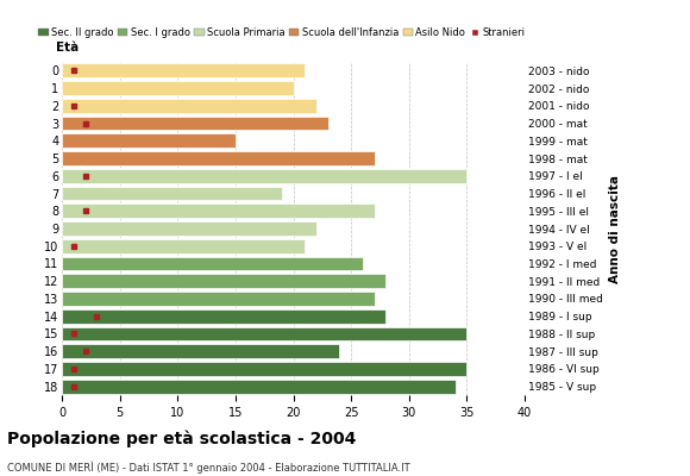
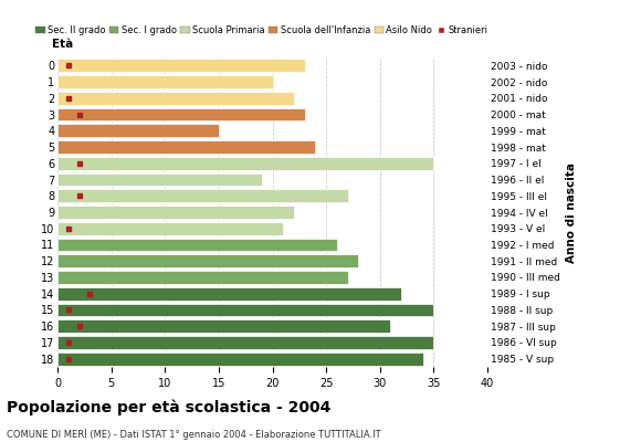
0: 21 -> 23
5: 27 -> 24
14: 28 -> 32
16: 24 -> 31
